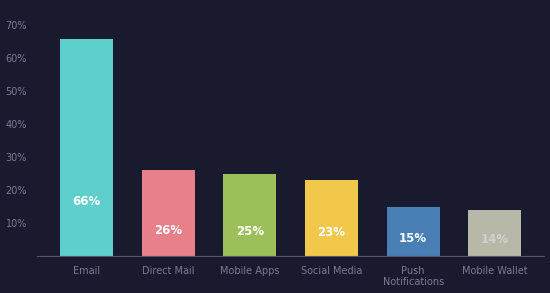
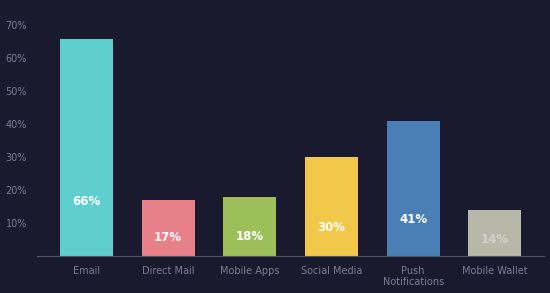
Direct Mail: 26% -> 17%
Mobile Apps: 25% -> 18%
Social Media: 23% -> 30%
Push Notifications: 15% -> 41%
